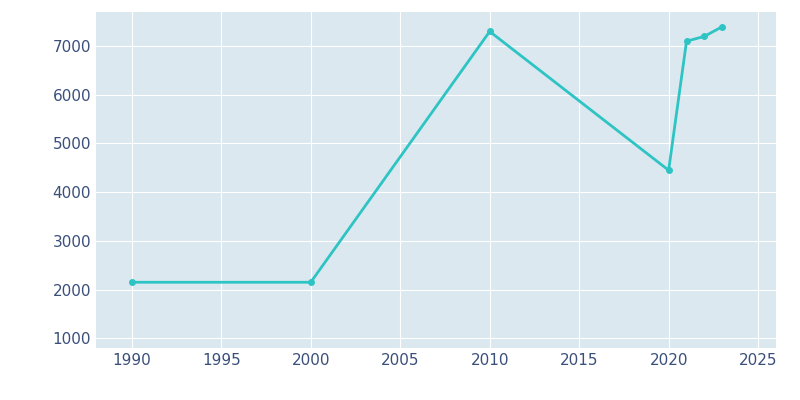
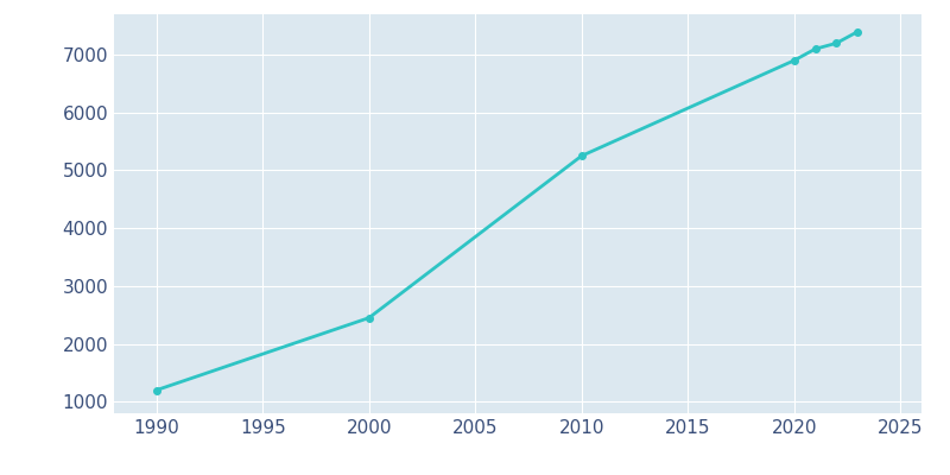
1990: 2150 -> 1200
2000: 2150 -> 2450
2010: 7300 -> 5250
2020: 4450 -> 6900
